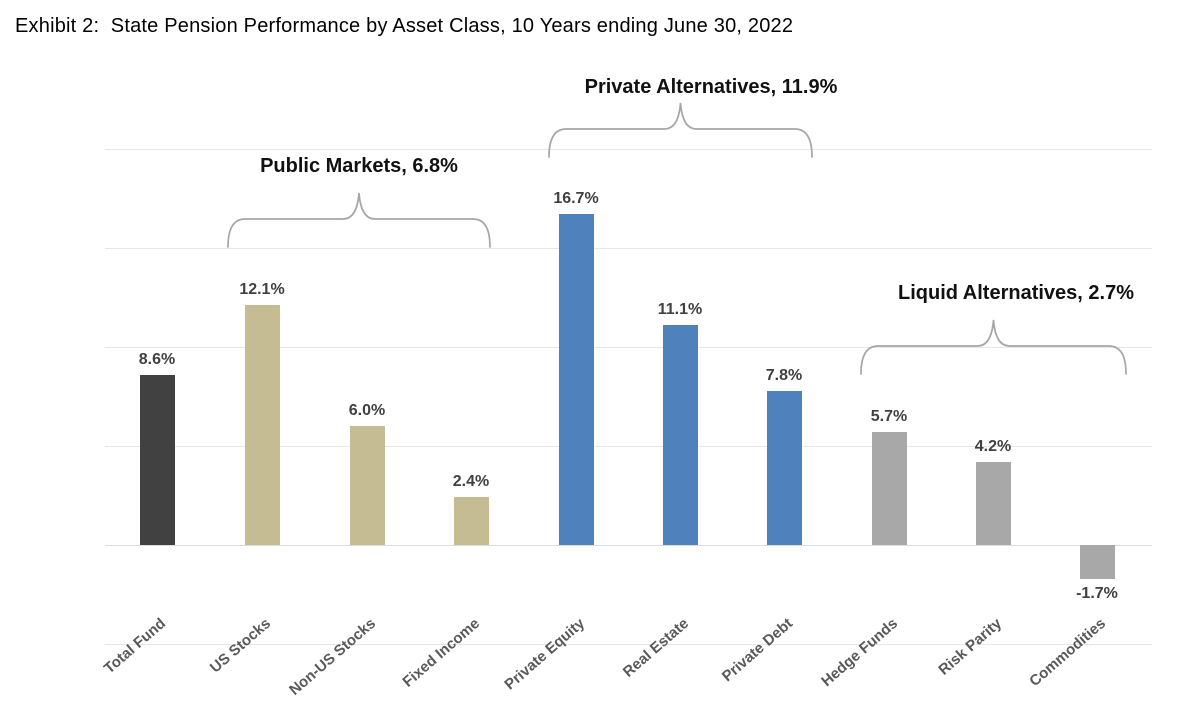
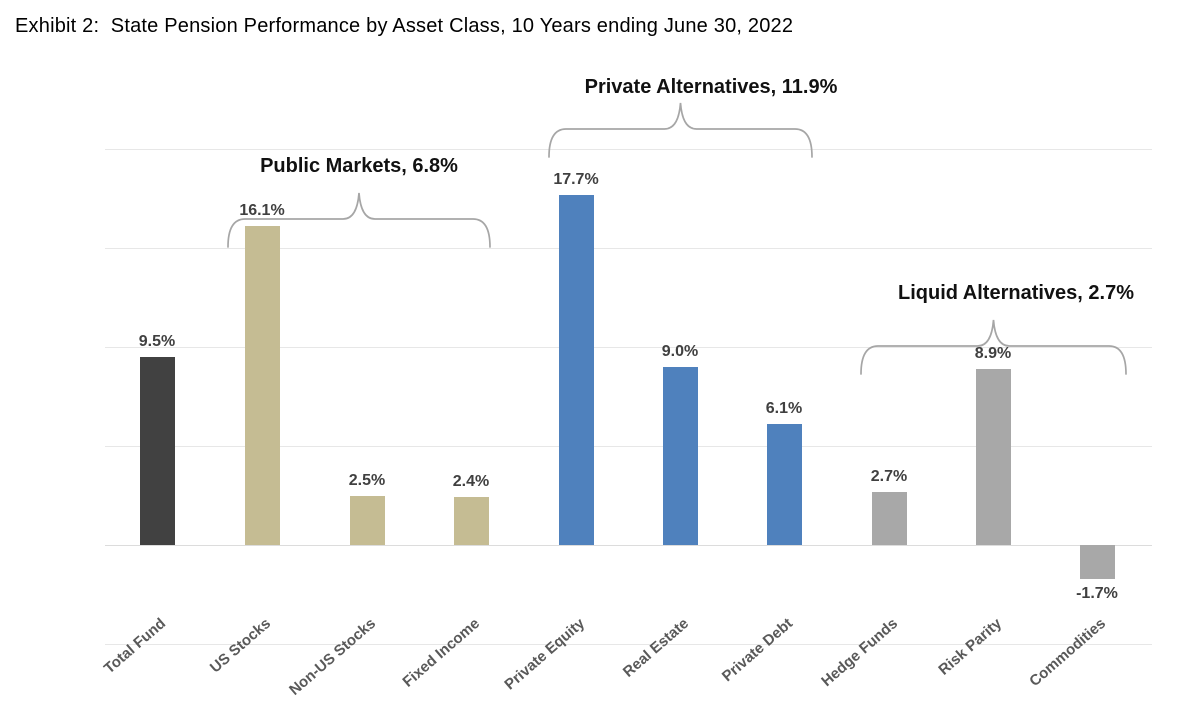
Total Fund: 8.6% -> 9.5%
US Stocks: 12.1% -> 16.1%
Non-US Stocks: 6.0% -> 2.5%
Private Equity: 16.7% -> 17.7%
Real Estate: 11.1% -> 9.0%
Private Debt: 7.8% -> 6.1%
Hedge Funds: 5.7% -> 2.7%
Risk Parity: 4.2% -> 8.9%
